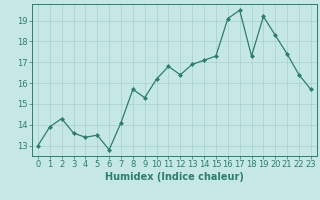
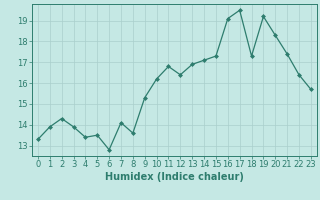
0: 13.0 -> 13.3
3: 13.6 -> 13.9
8: 15.7 -> 13.6
